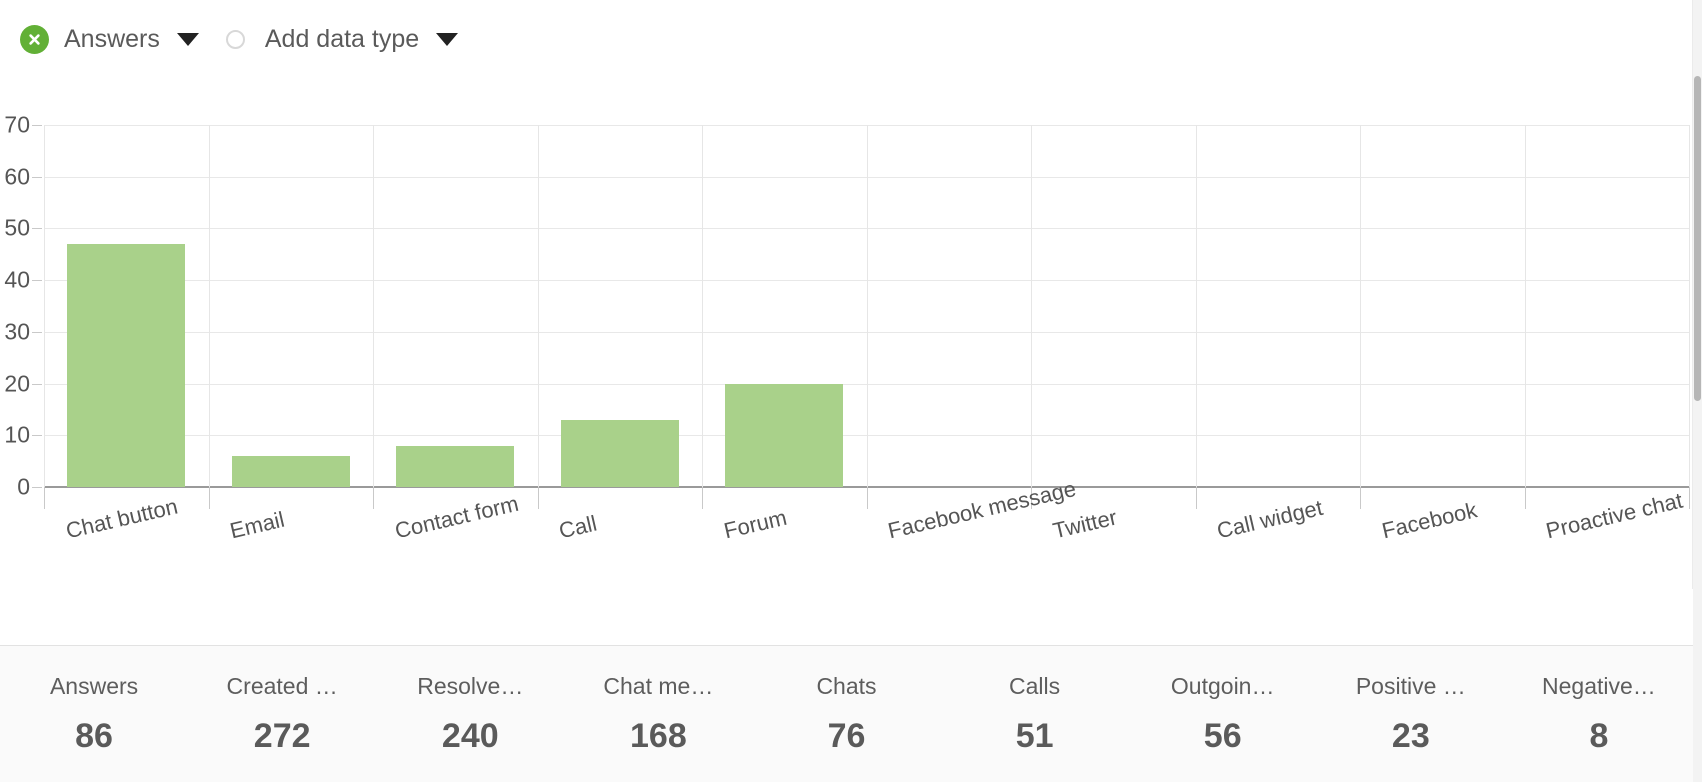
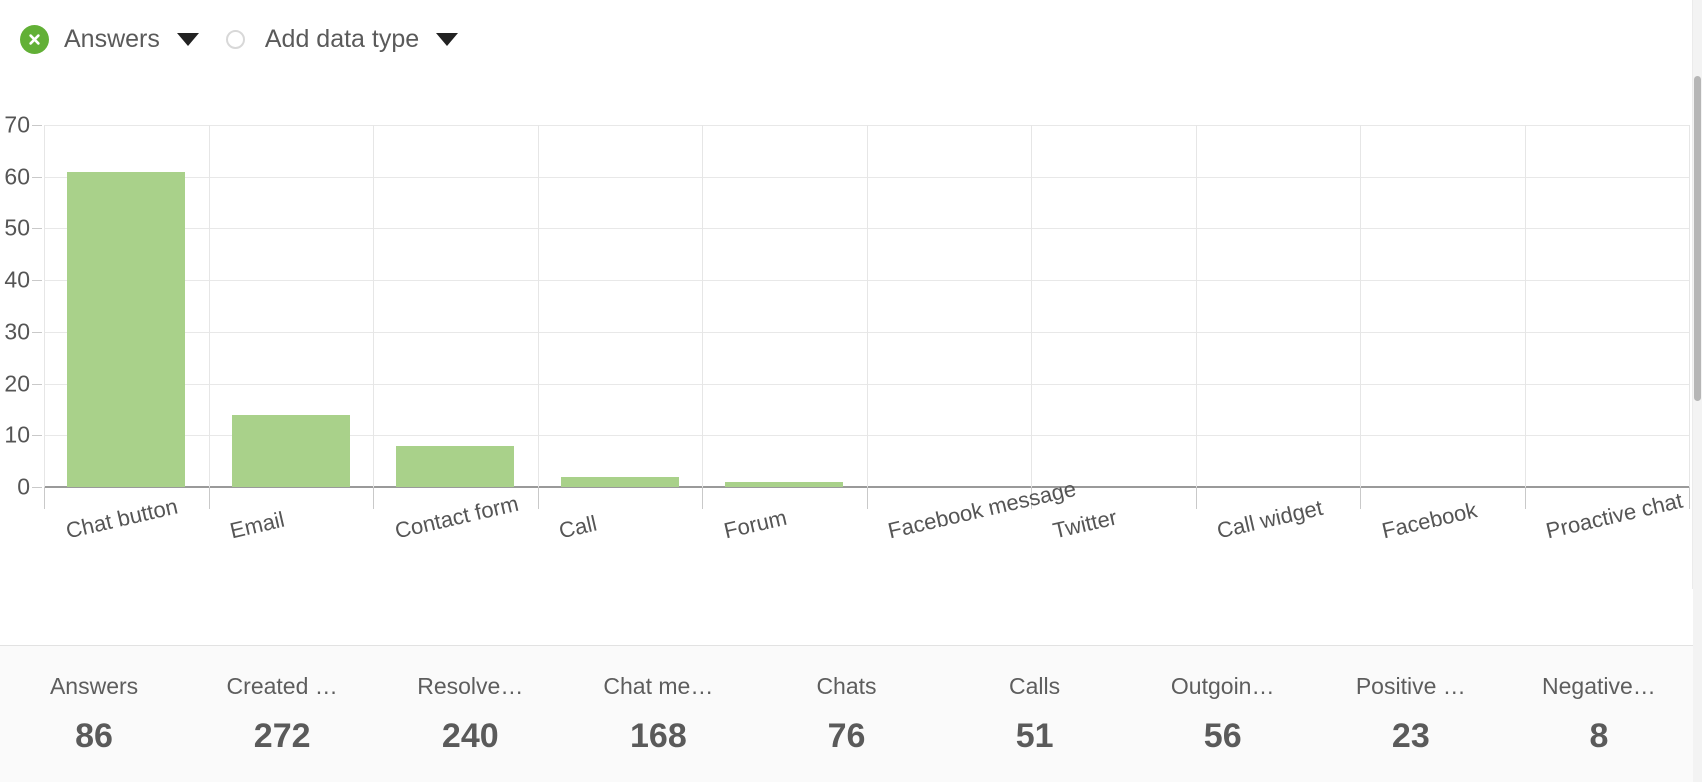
Chat button: 47 -> 61
Email: 6 -> 14
Call: 13 -> 2
Forum: 20 -> 1
